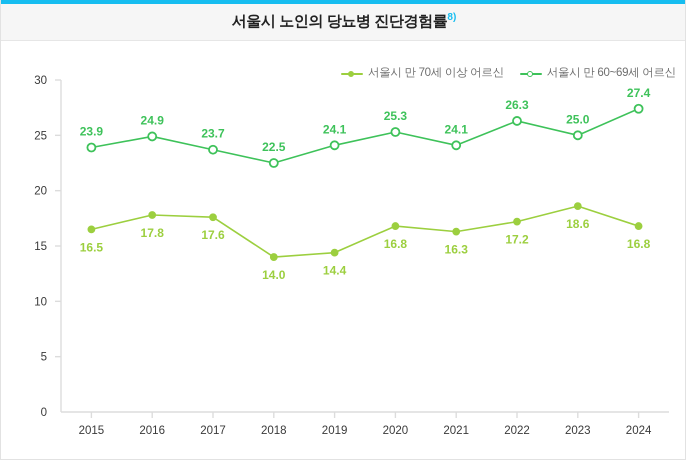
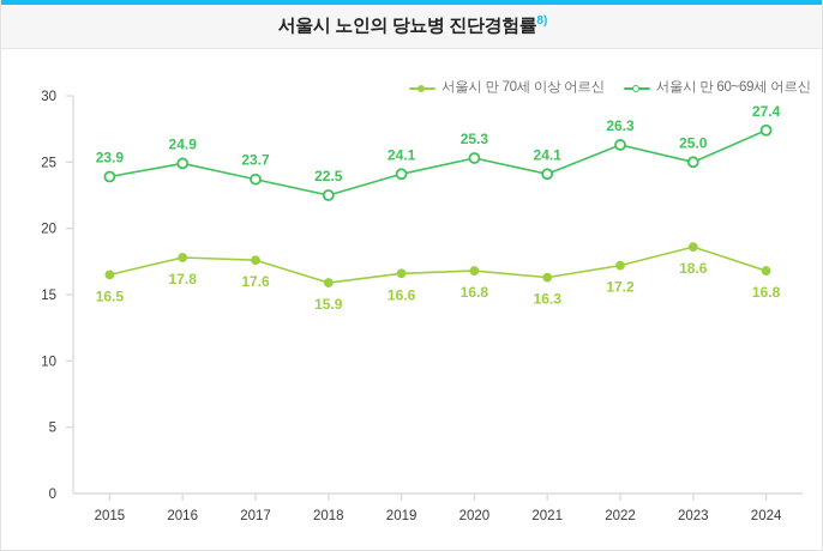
서울시 만 70세 이상 어르신/2018: 14.0 -> 15.9
서울시 만 70세 이상 어르신/2019: 14.4 -> 16.6
